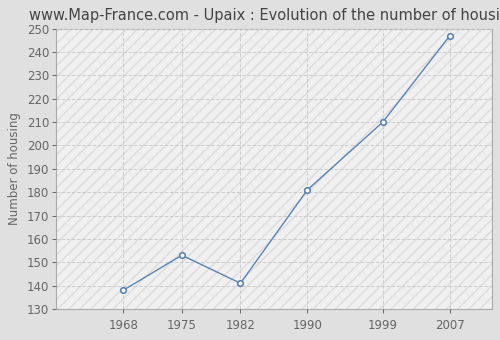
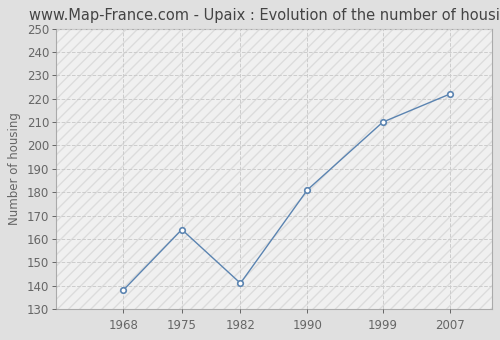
1975: 153 -> 164
2007: 247 -> 222
